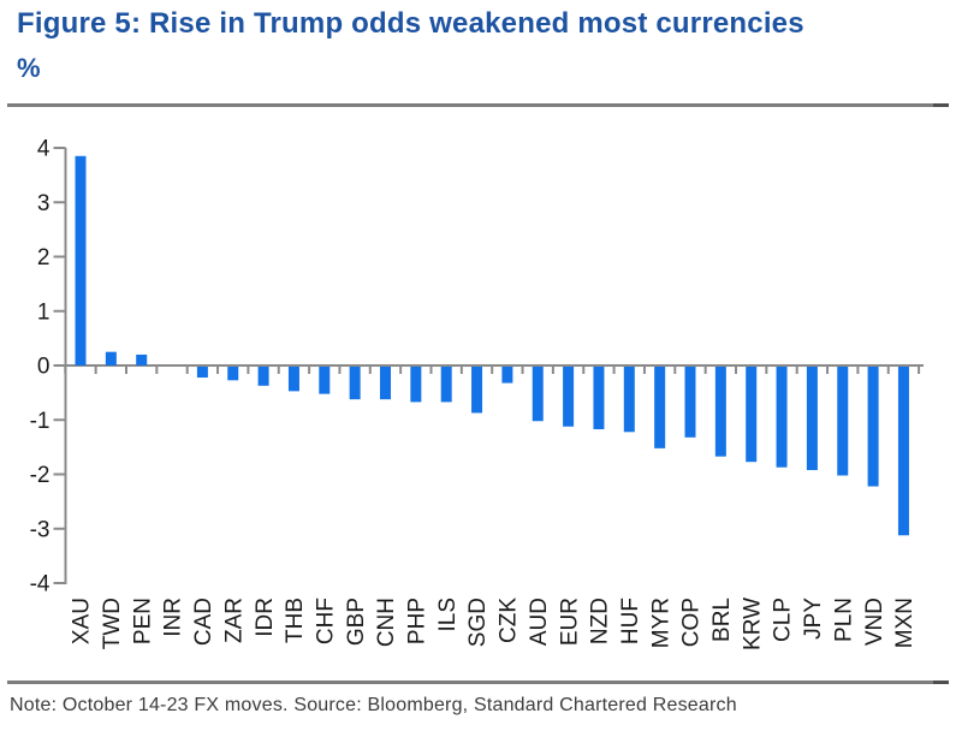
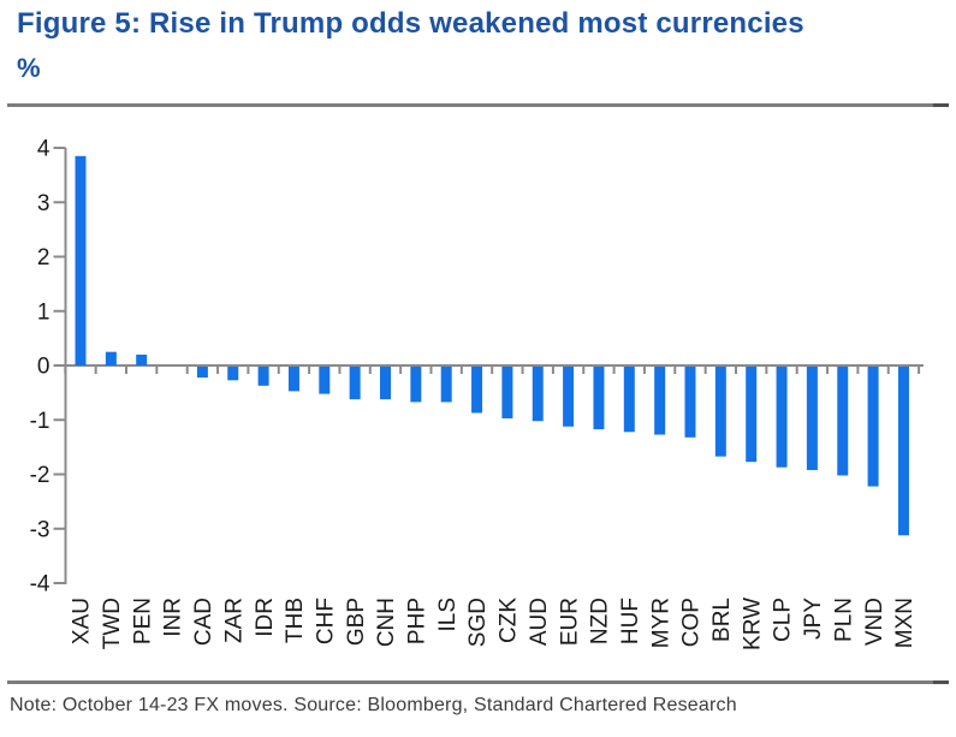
CZK: -0.3 -> -0.9
MYR: -1.5 -> -1.2
